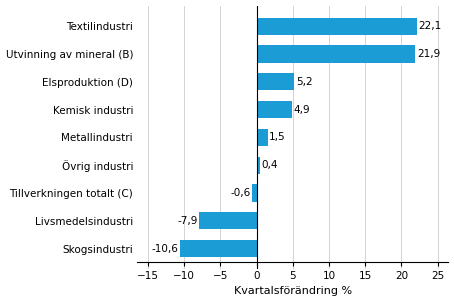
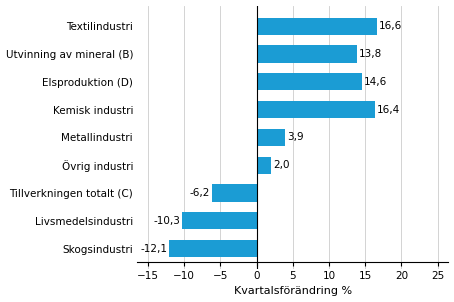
Textilindustri: 22,1 -> 16,6
Utvinning av mineral (B): 21,9 -> 13,8
Elsproduktion (D): 5,2 -> 14,6
Kemisk industri: 4,9 -> 16,4
Metallindustri: 1,5 -> 3,9
Övrig industri: 0,4 -> 2,0
Tillverkningen totalt (C): -0,6 -> -6,2
Livsmedelsindustri: -7,9 -> -10,3
Skogsindustri: -10,6 -> -12,1
